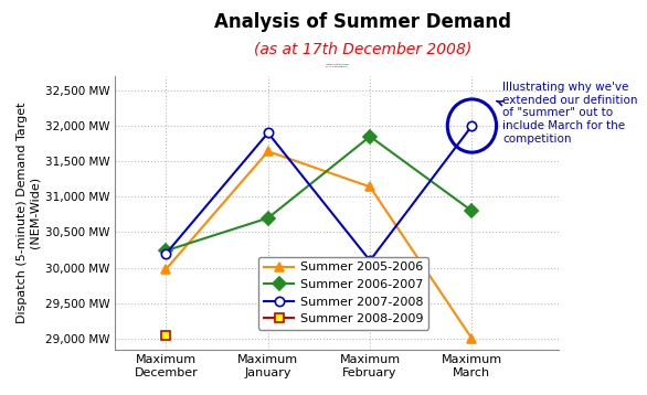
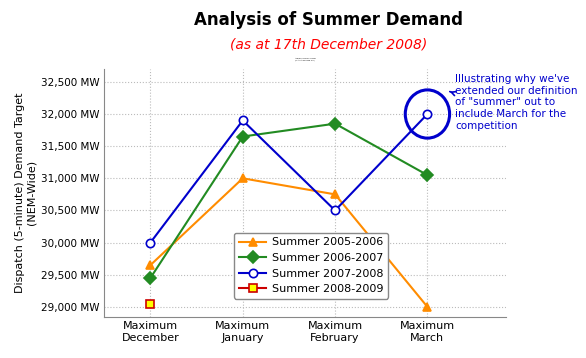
Summer 2005-2006/Maximum December: 29,980 MW -> 29,650 MW
Summer 2006-2007/Maximum December: 30,240 MW -> 29,450 MW
Summer 2007-2008/Maximum December: 30,200 MW -> 30,000 MW
Summer 2005-2006/Maximum January: 31,640 MW -> 31,000 MW
Summer 2006-2007/Maximum January: 30,700 MW -> 31,650 MW
Summer 2005-2006/Maximum February: 31,140 MW -> 30,750 MW
Summer 2007-2008/Maximum February: 30,100 MW -> 30,500 MW
Summer 2006-2007/Maximum March: 30,800 MW -> 31,050 MW
